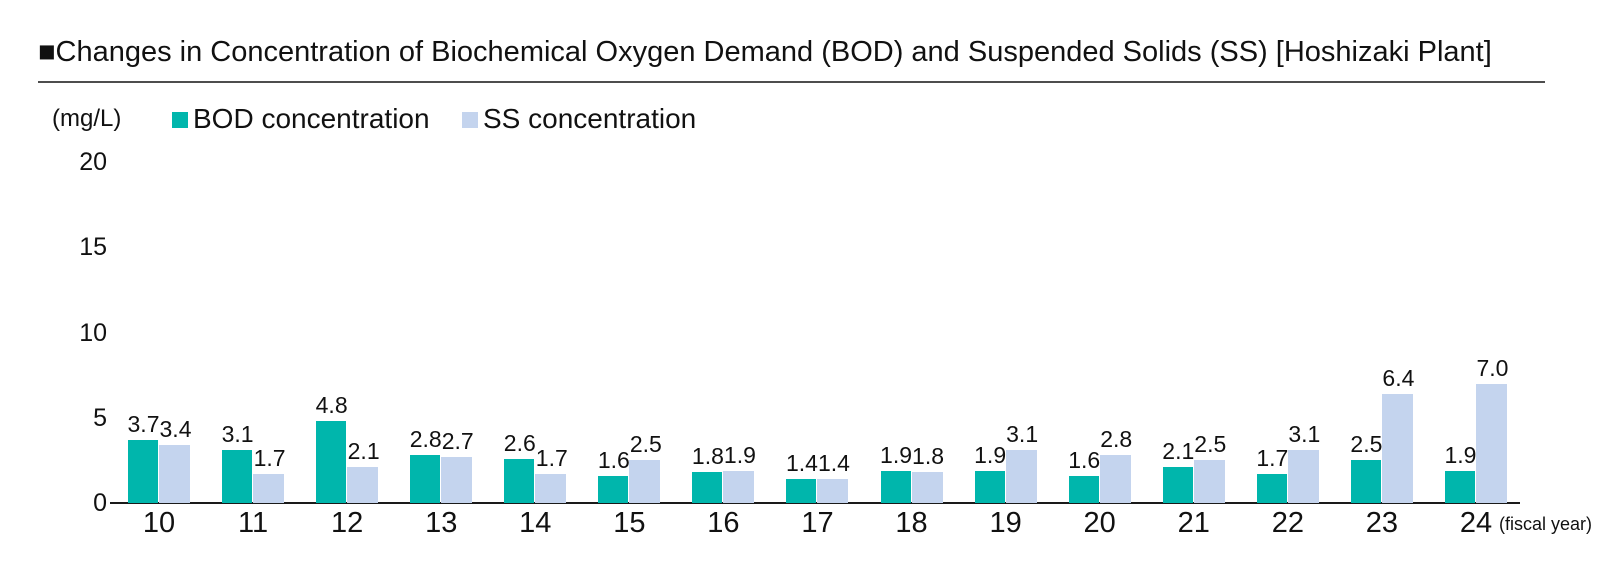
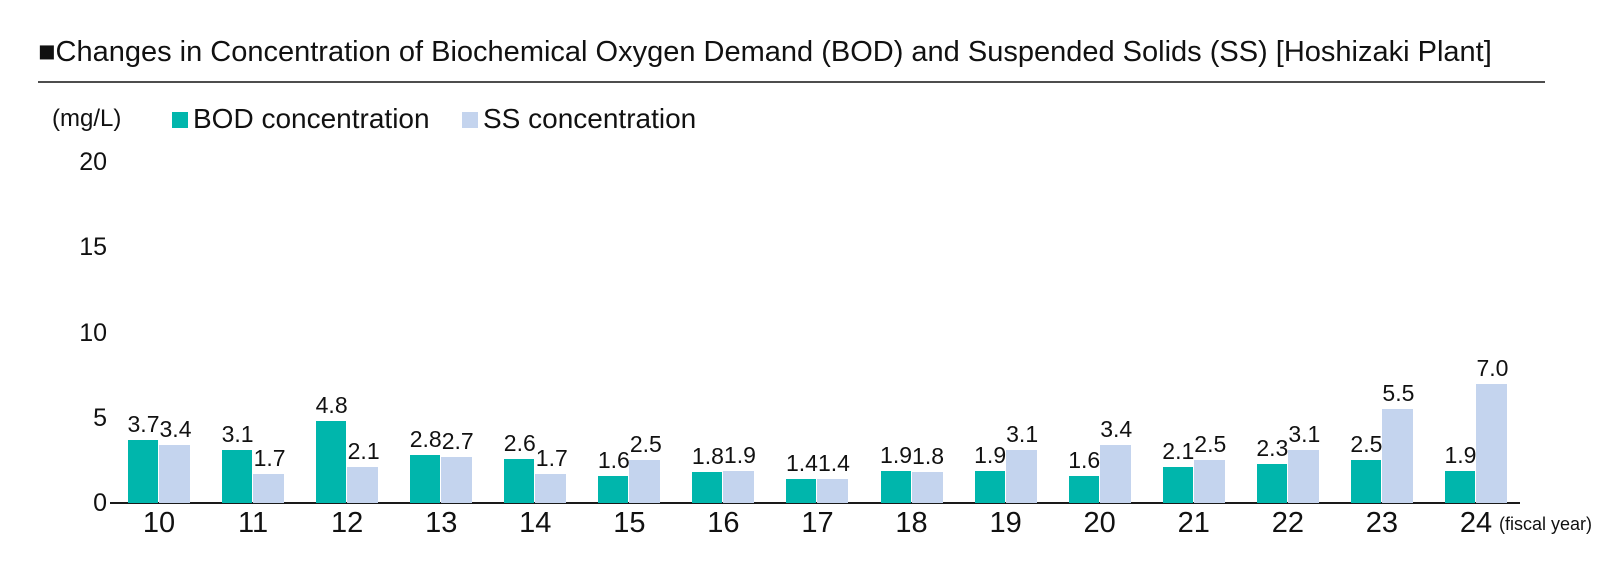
SS concentration/20: 2.8 -> 3.4
BOD concentration/22: 1.7 -> 2.3
SS concentration/23: 6.4 -> 5.5
